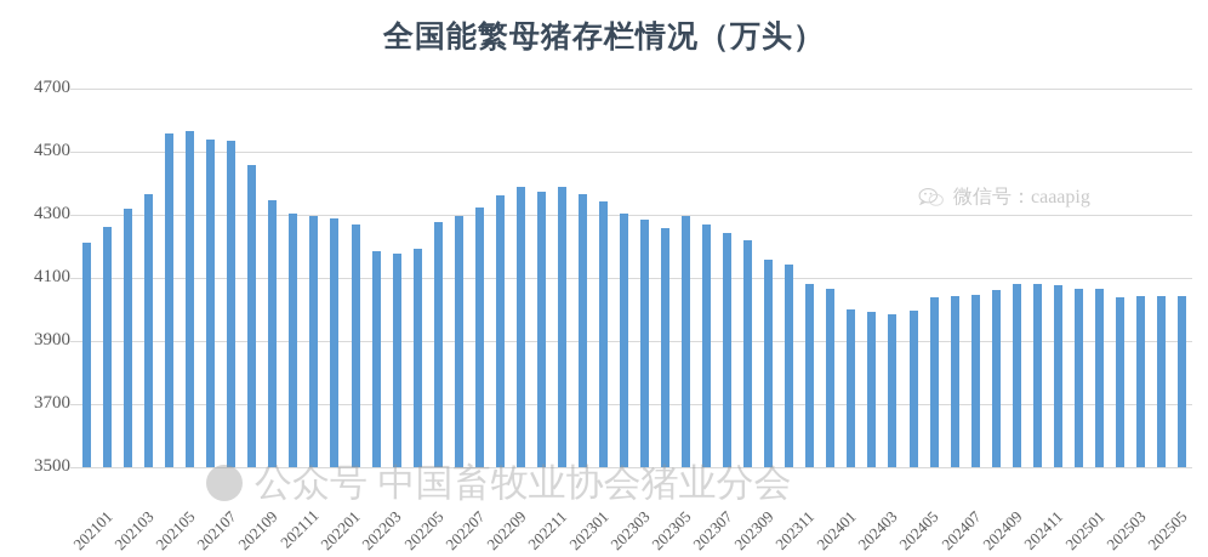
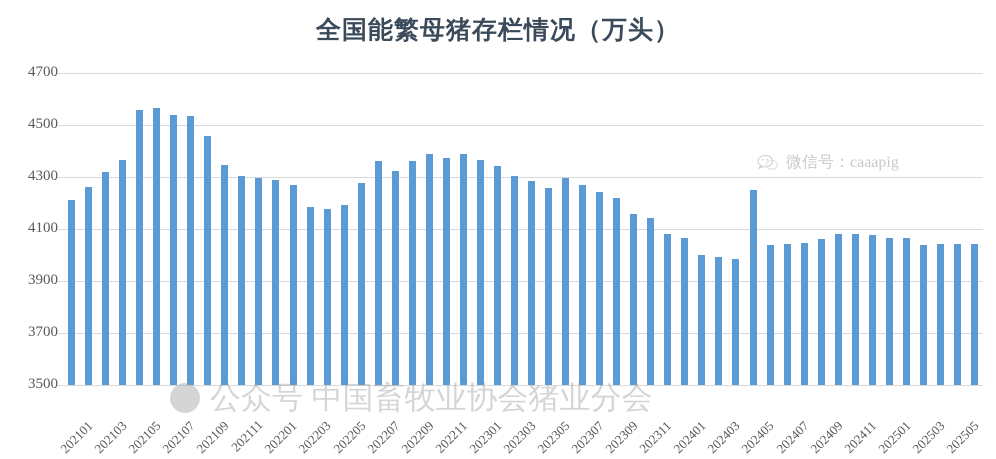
202207: 4300 -> 4360
202405: 4000 -> 4250
